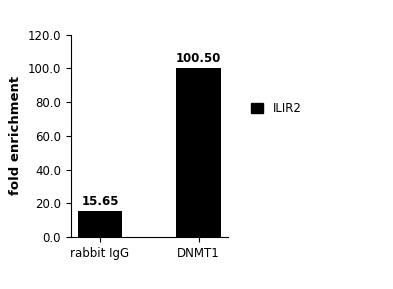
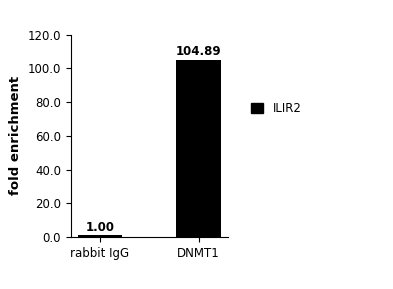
rabbit IgG: 15.65 -> 1.00
DNMT1: 100.50 -> 104.89
